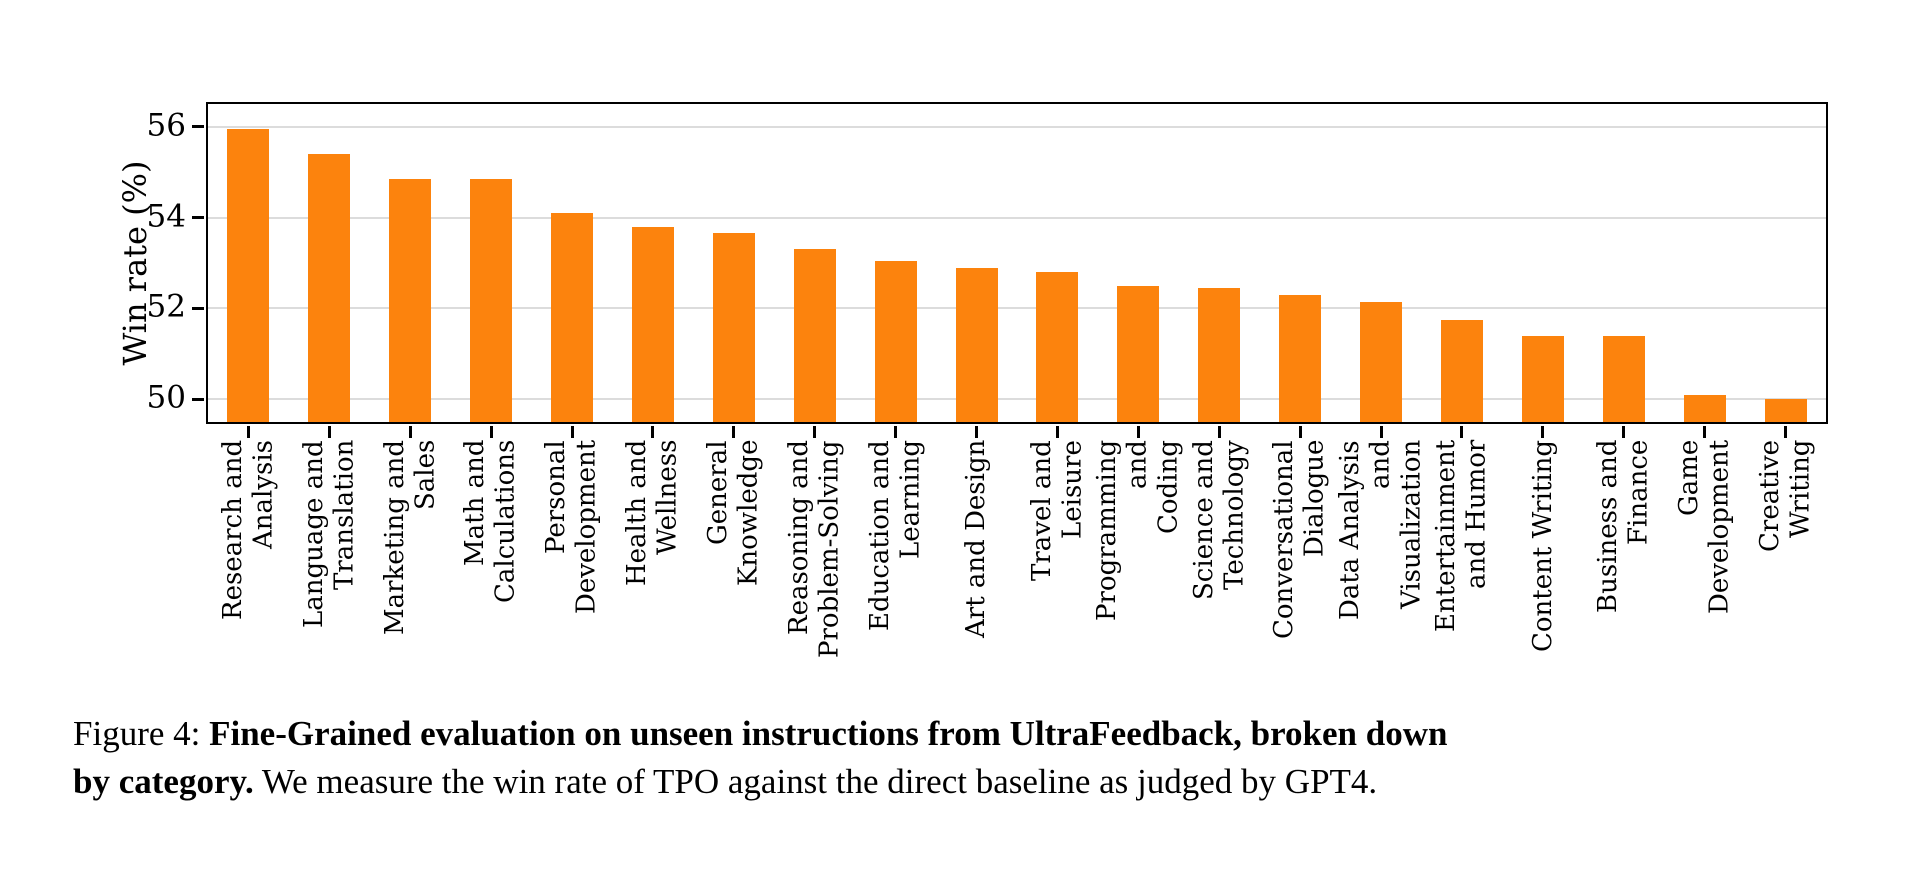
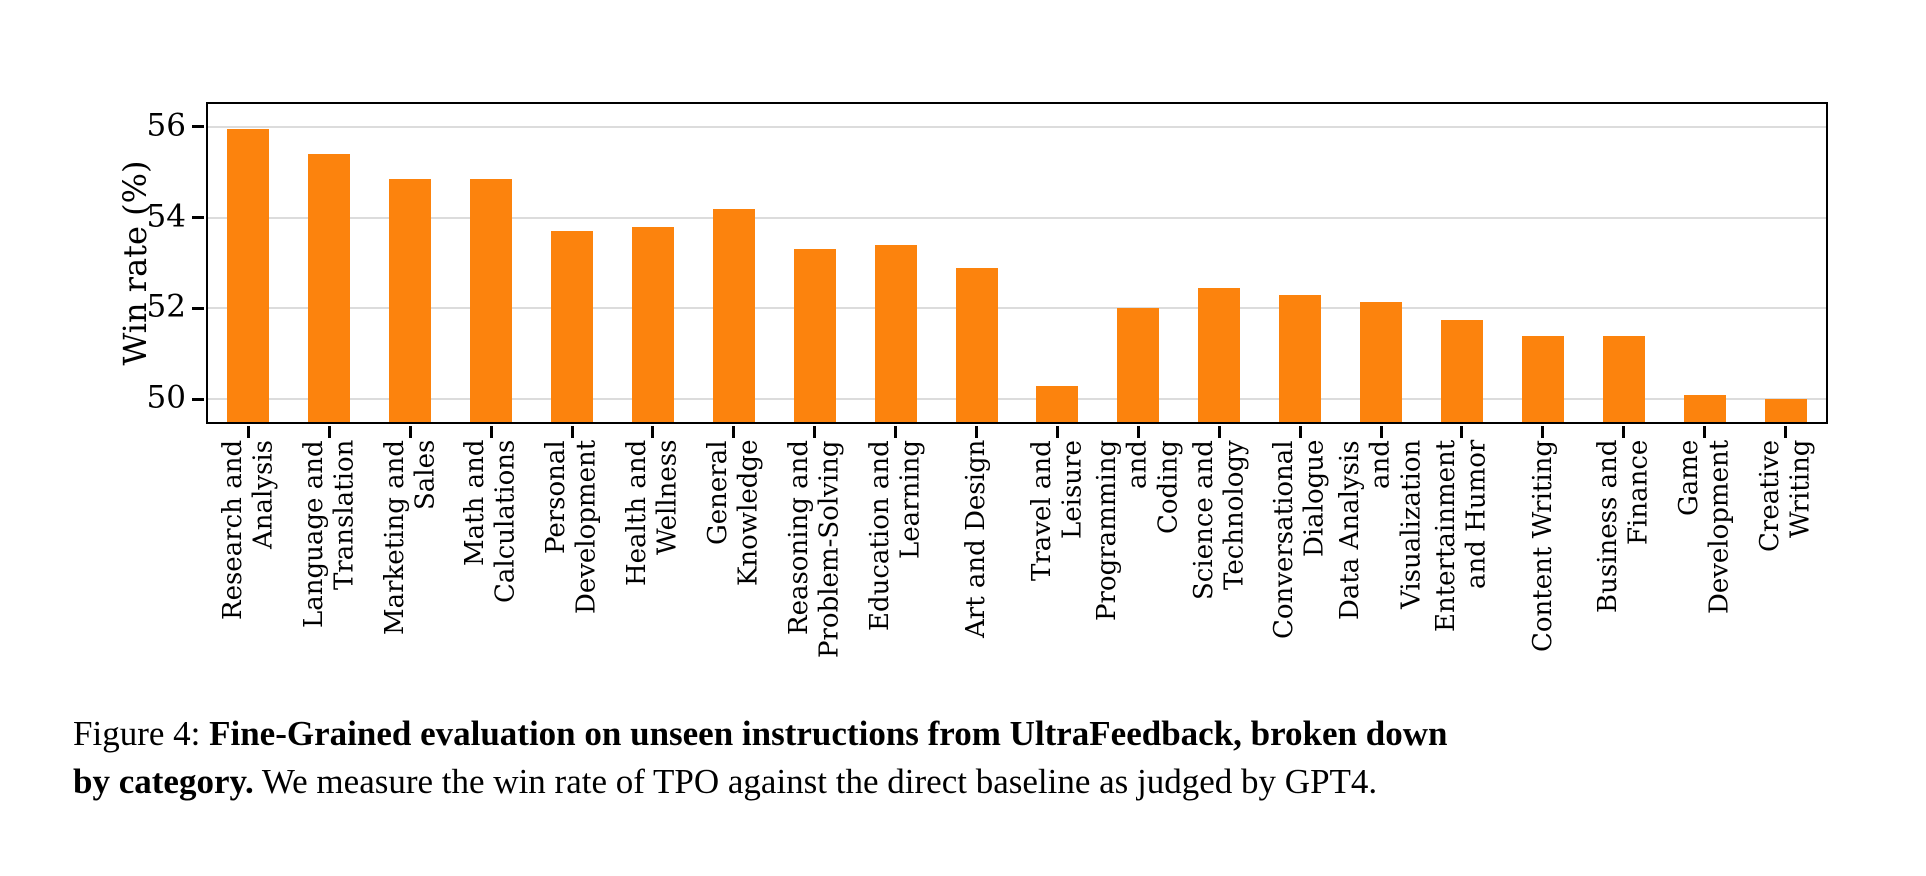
Personal Development: 54.1 -> 53.7
General Knowledge: 53.6 -> 54.2
Education and Learning: 53.0 -> 53.4
Travel and Leisure: 52.8 -> 50.3
Programming and Coding: 52.5 -> 52.0
